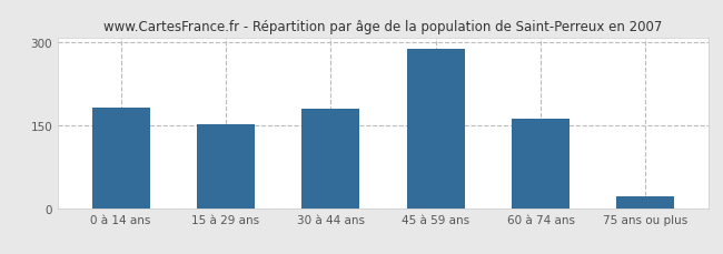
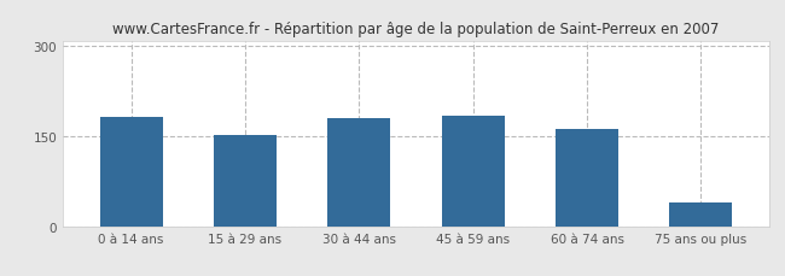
45 à 59 ans: 288 -> 185
75 ans ou plus: 22 -> 40
